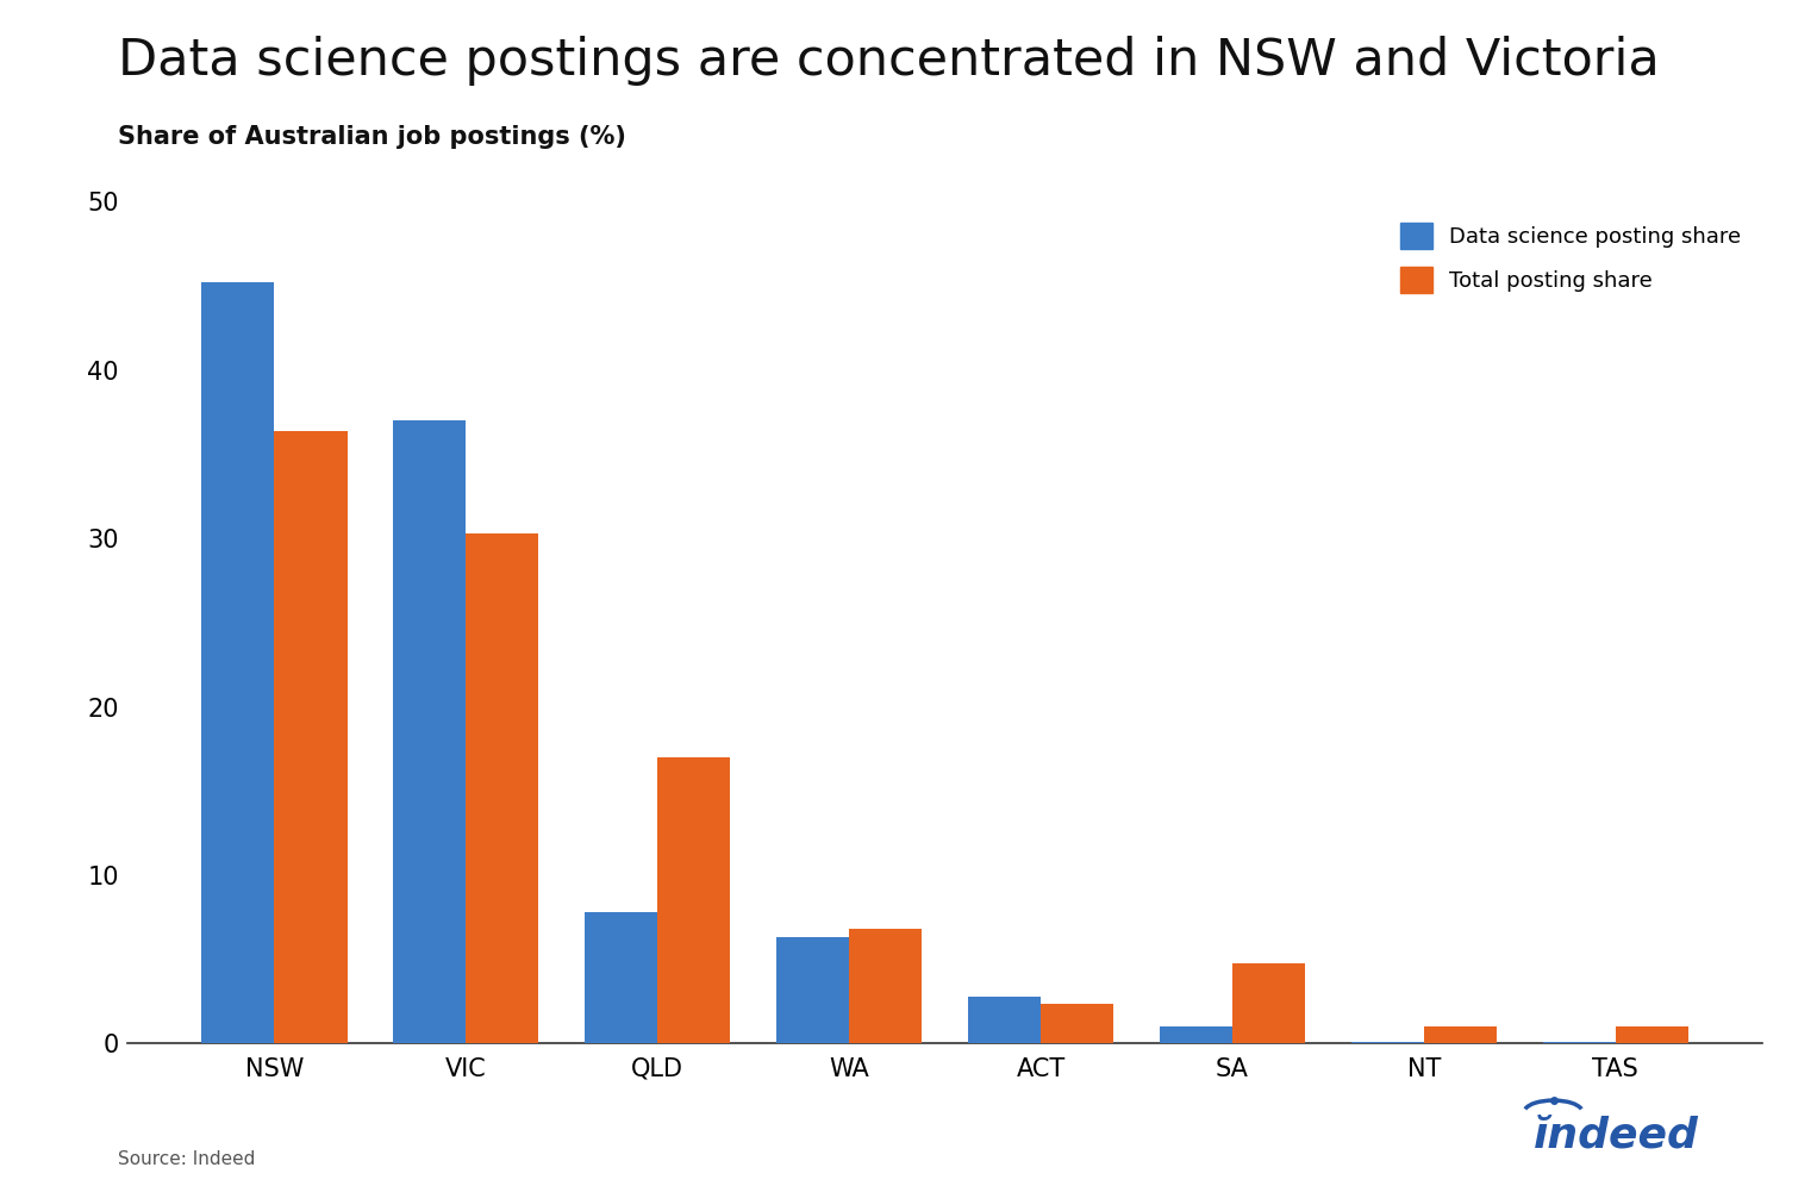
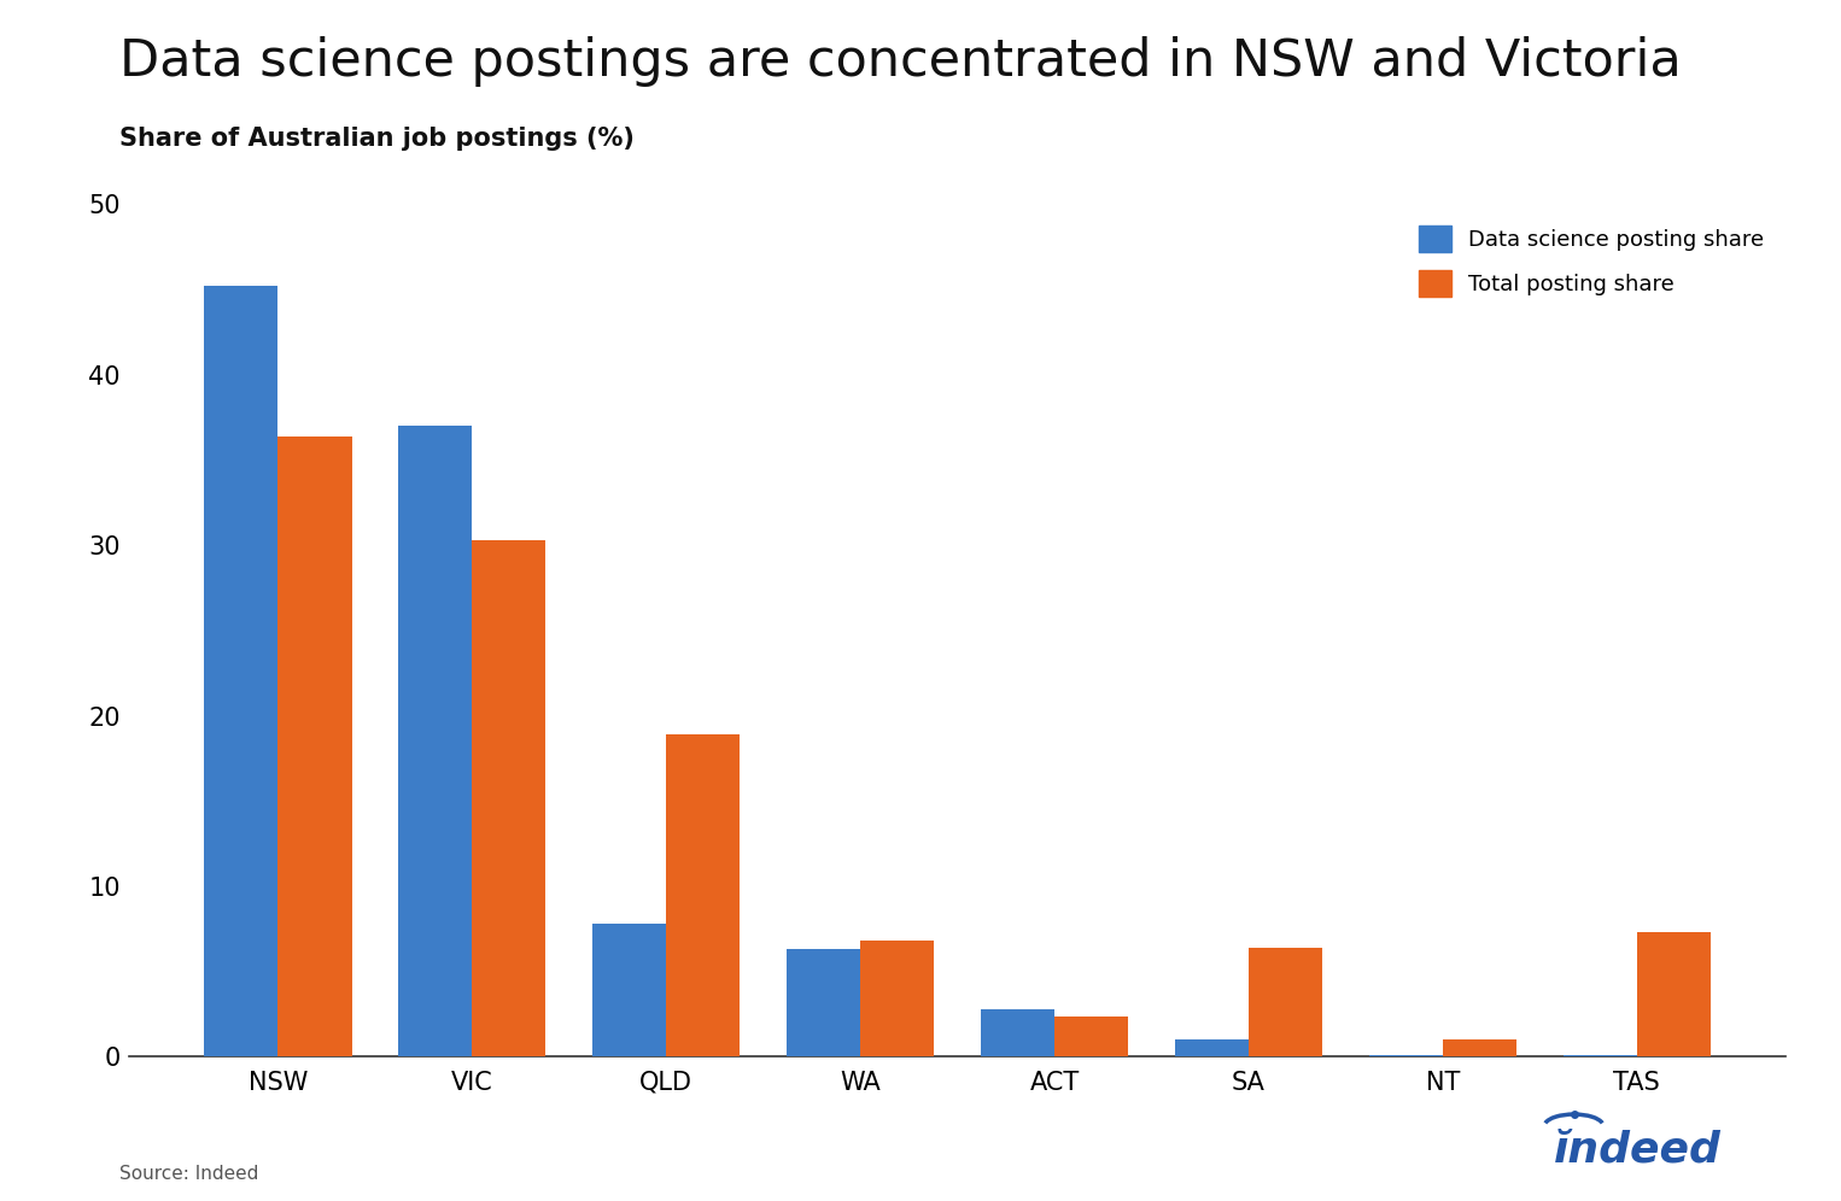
Total posting share/QLD: 17.0 -> 18.9
Total posting share/SA: 4.8 -> 6.4
Total posting share/TAS: 1.0 -> 7.3
